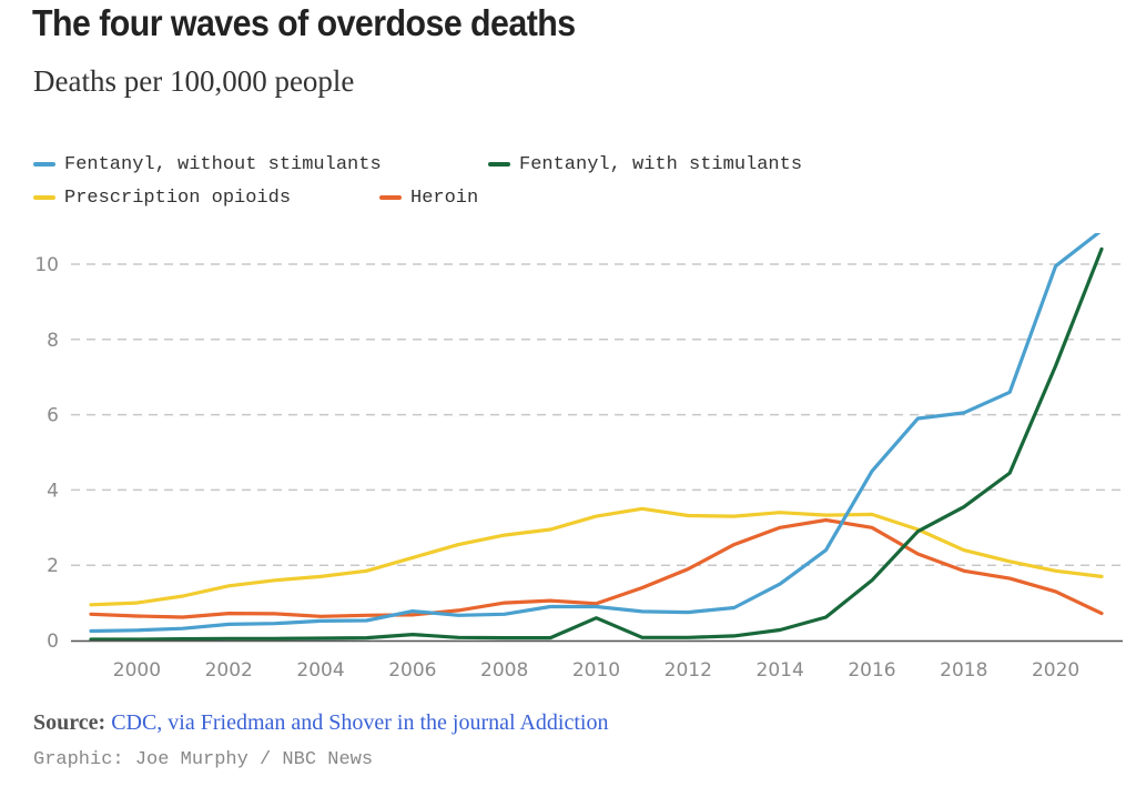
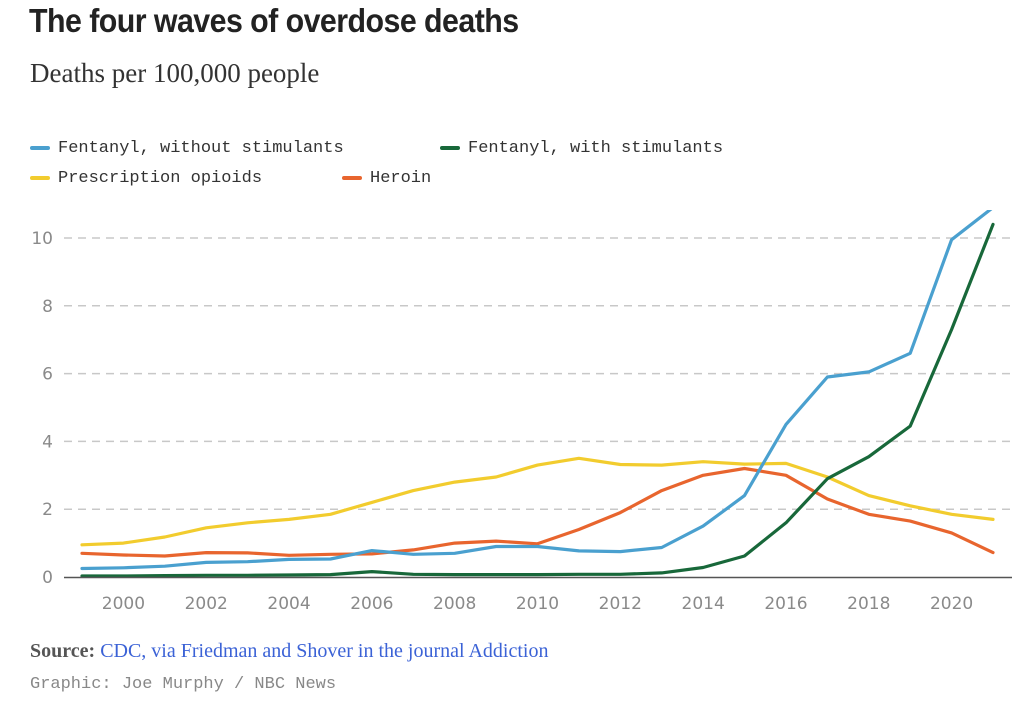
Fentanyl, with stimulants/2010: 0.6 -> 0.1
